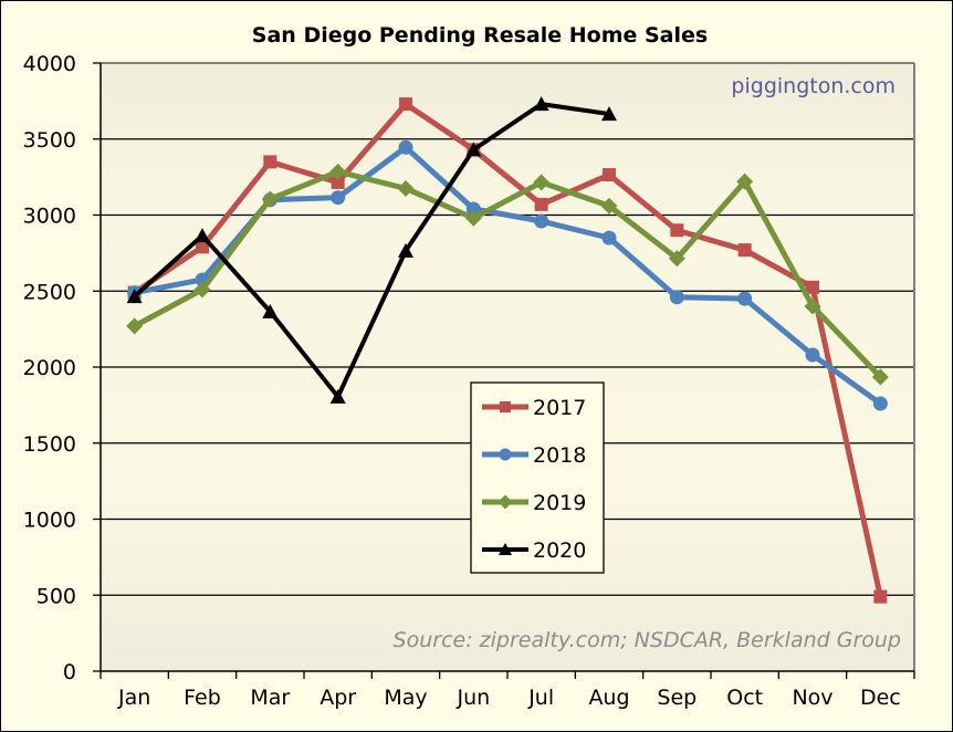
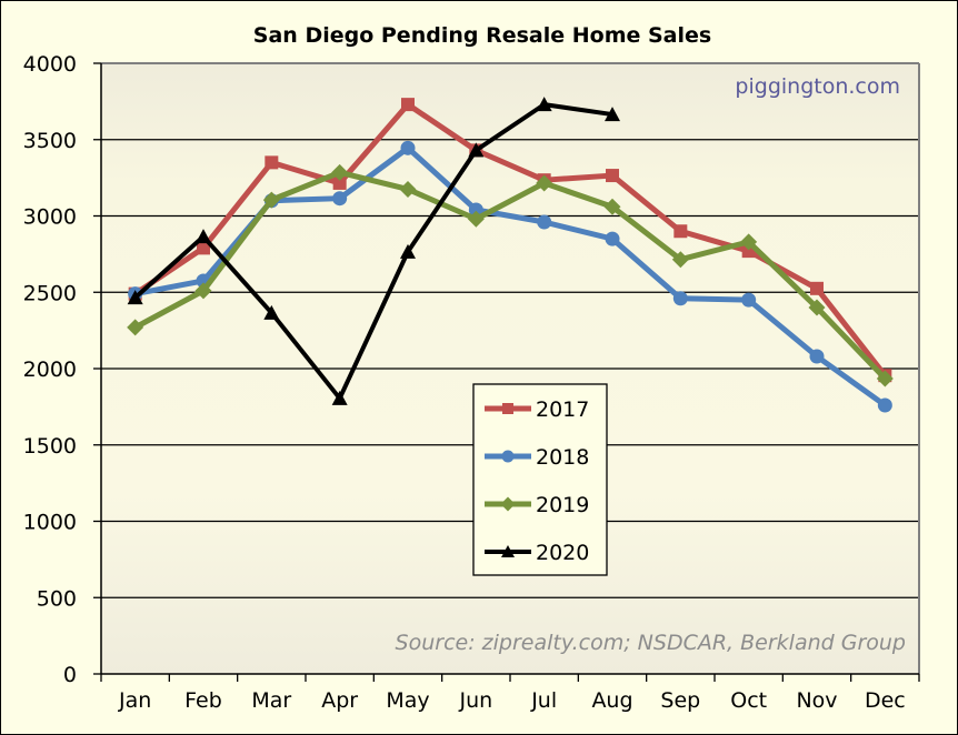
2017/Jul: 3070 -> 3240
2019/Oct: 3220 -> 2830
2017/Dec: 490 -> 1960
